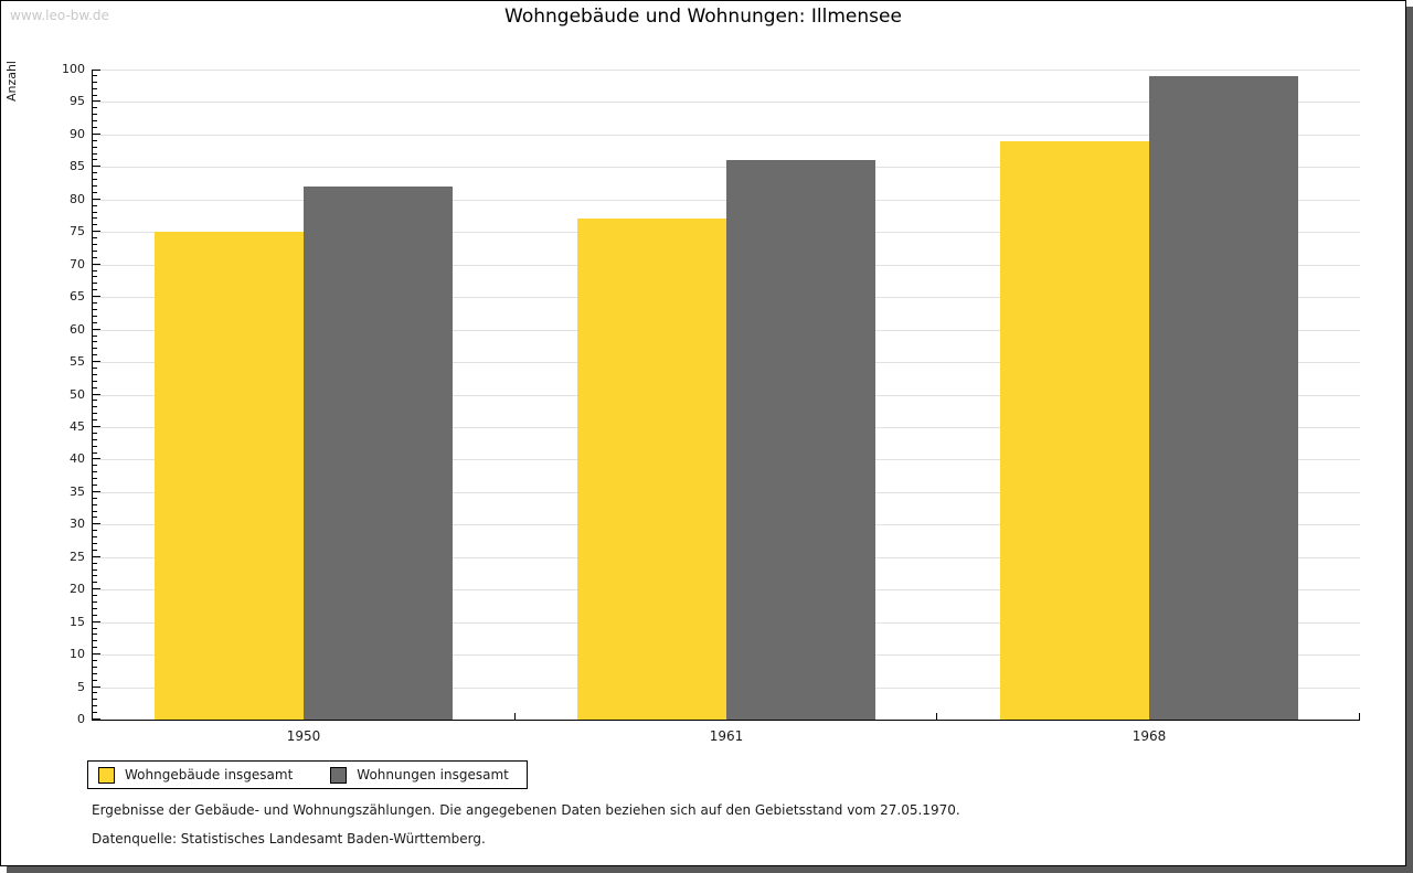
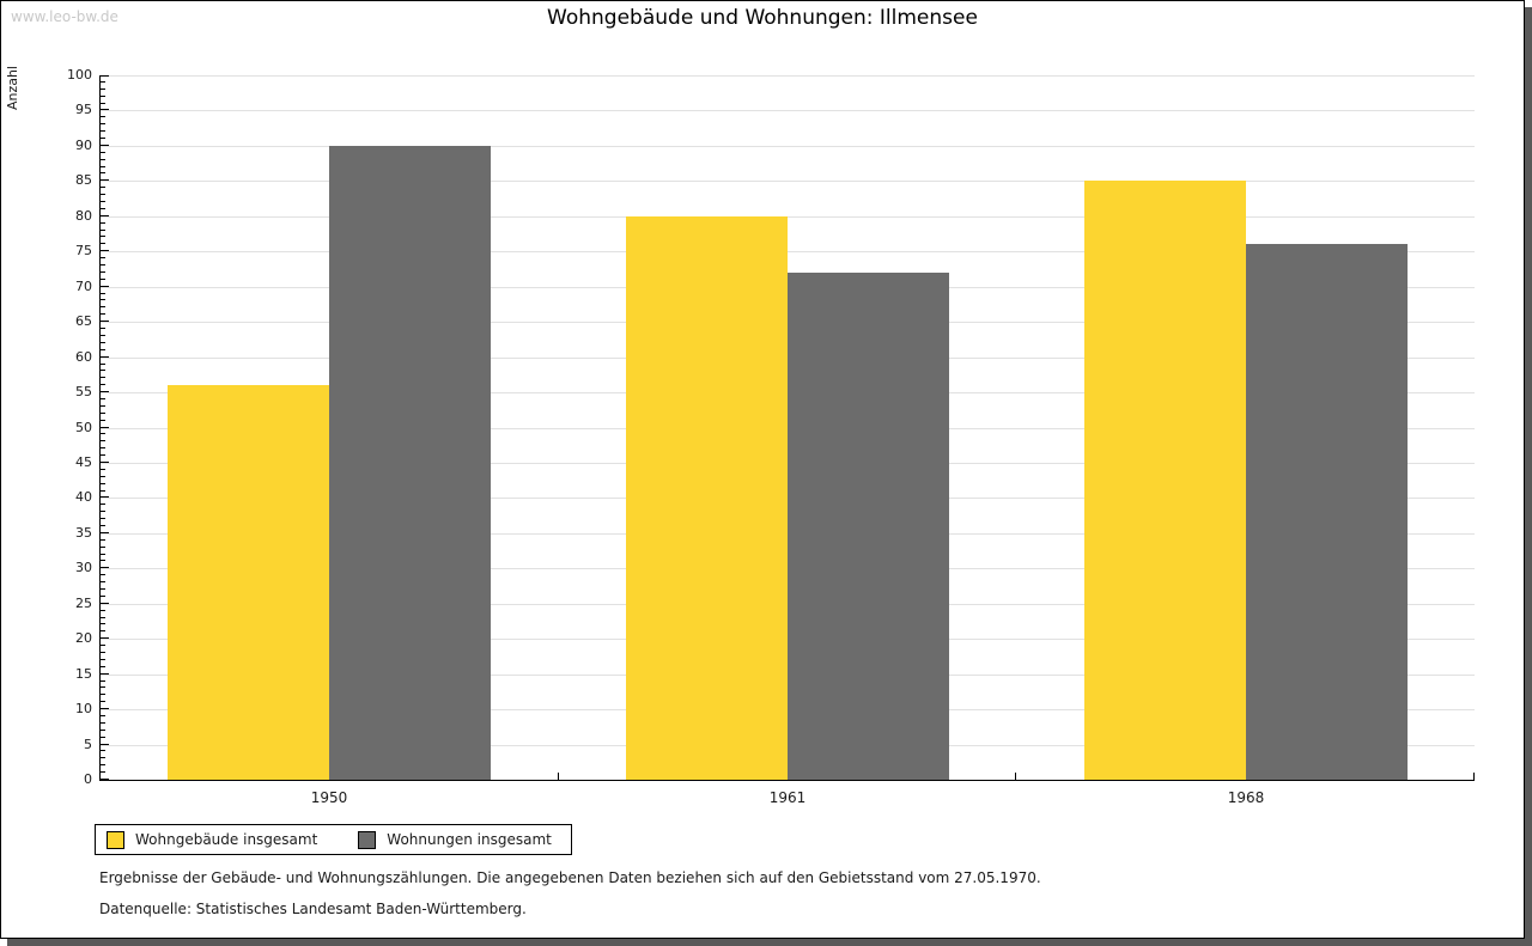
Wohngebäude insgesamt/1950: 75 -> 56
Wohnungen insgesamt/1950: 82 -> 90
Wohngebäude insgesamt/1961: 77 -> 80
Wohnungen insgesamt/1961: 86 -> 72
Wohngebäude insgesamt/1968: 89 -> 85
Wohnungen insgesamt/1968: 99 -> 76
